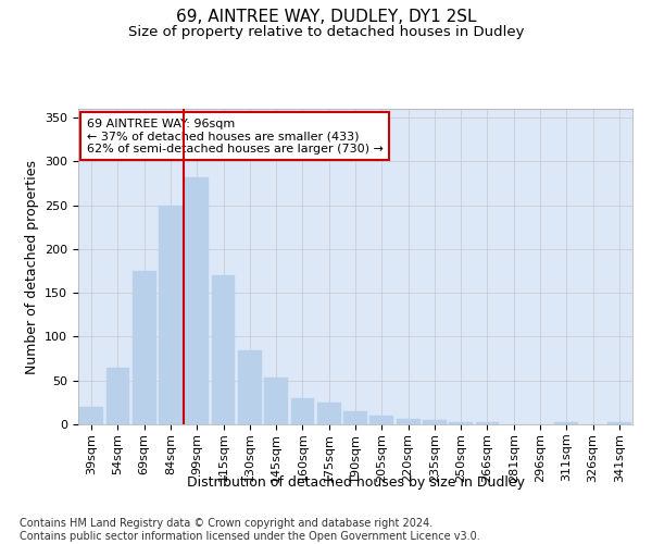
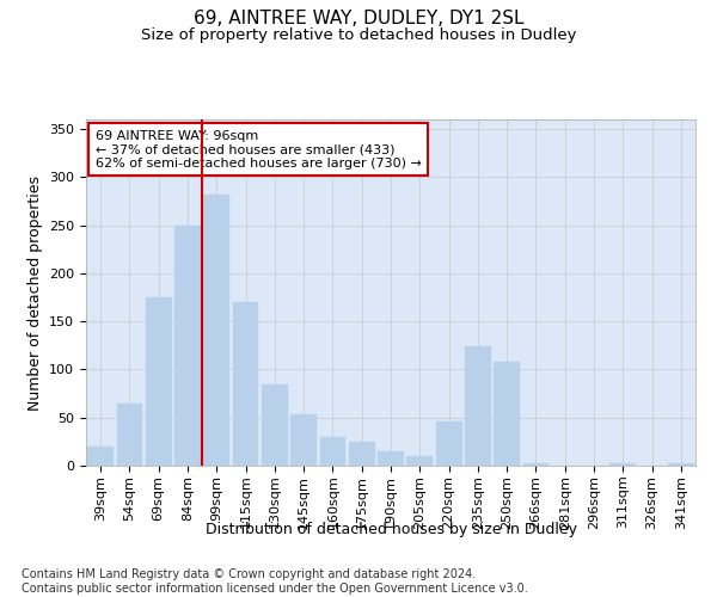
220sqm: 6 -> 46
235sqm: 5 -> 124
250sqm: 3 -> 108
